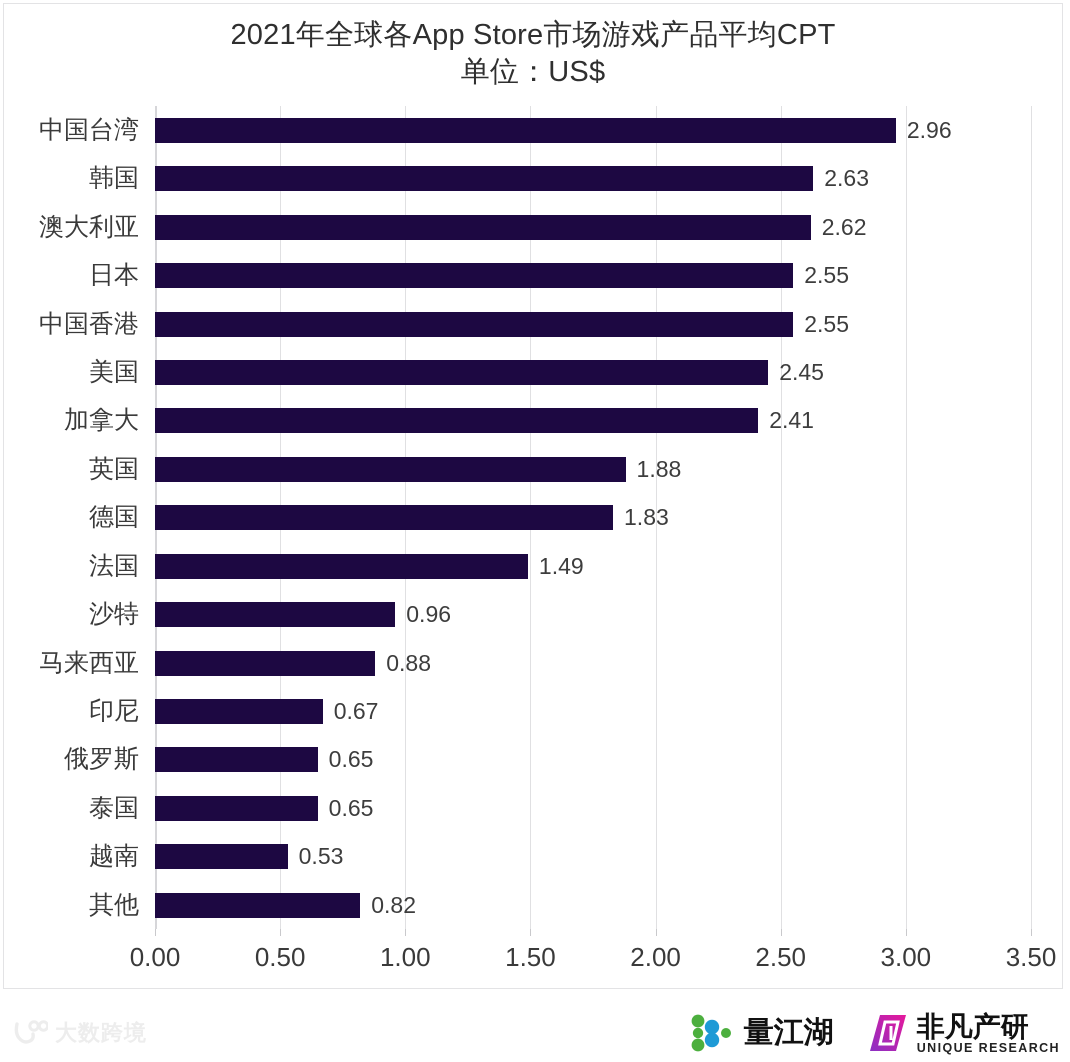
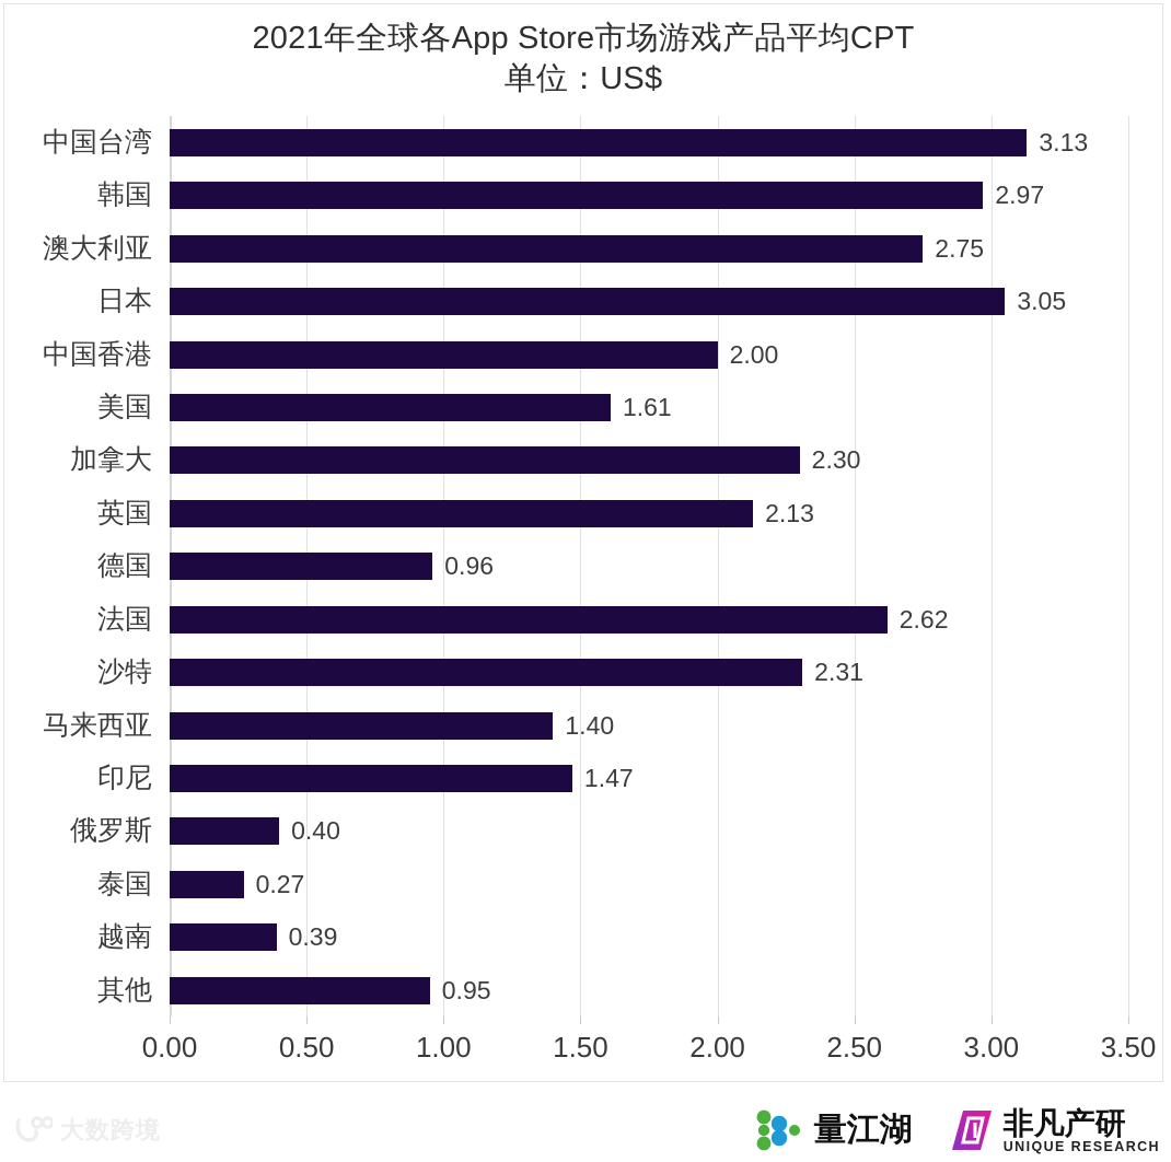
中国台湾: 2.96 -> 3.13
韩国: 2.63 -> 2.97
澳大利亚: 2.62 -> 2.75
日本: 2.55 -> 3.05
中国香港: 2.55 -> 2.00
美国: 2.45 -> 1.61
加拿大: 2.41 -> 2.30
英国: 1.88 -> 2.13
德国: 1.83 -> 0.96
法国: 1.49 -> 2.62
沙特: 0.96 -> 2.31
马来西亚: 0.88 -> 1.40
印尼: 0.67 -> 1.47
俄罗斯: 0.65 -> 0.40
泰国: 0.65 -> 0.27
越南: 0.53 -> 0.39
其他: 0.82 -> 0.95
